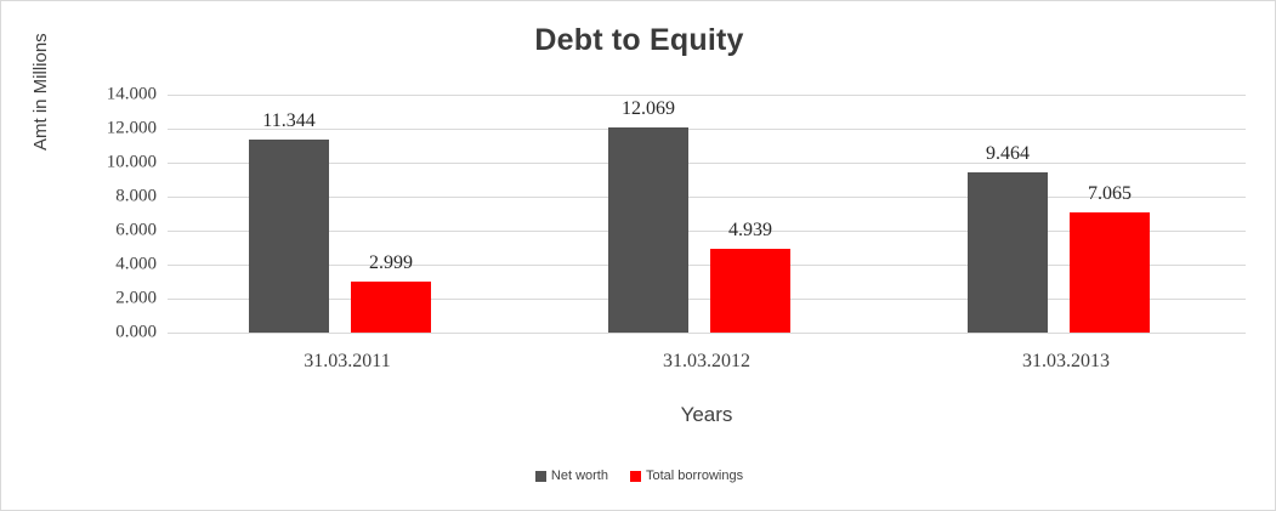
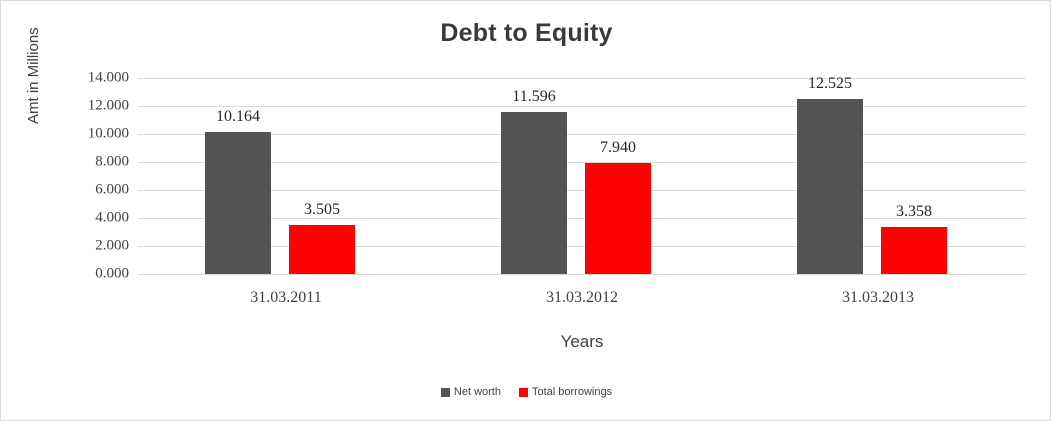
Net worth/31.03.2011: 11.344 -> 10.164
Total borrowings/31.03.2011: 2.999 -> 3.505
Net worth/31.03.2012: 12.069 -> 11.596
Total borrowings/31.03.2012: 4.939 -> 7.940
Net worth/31.03.2013: 9.464 -> 12.525
Total borrowings/31.03.2013: 7.065 -> 3.358
